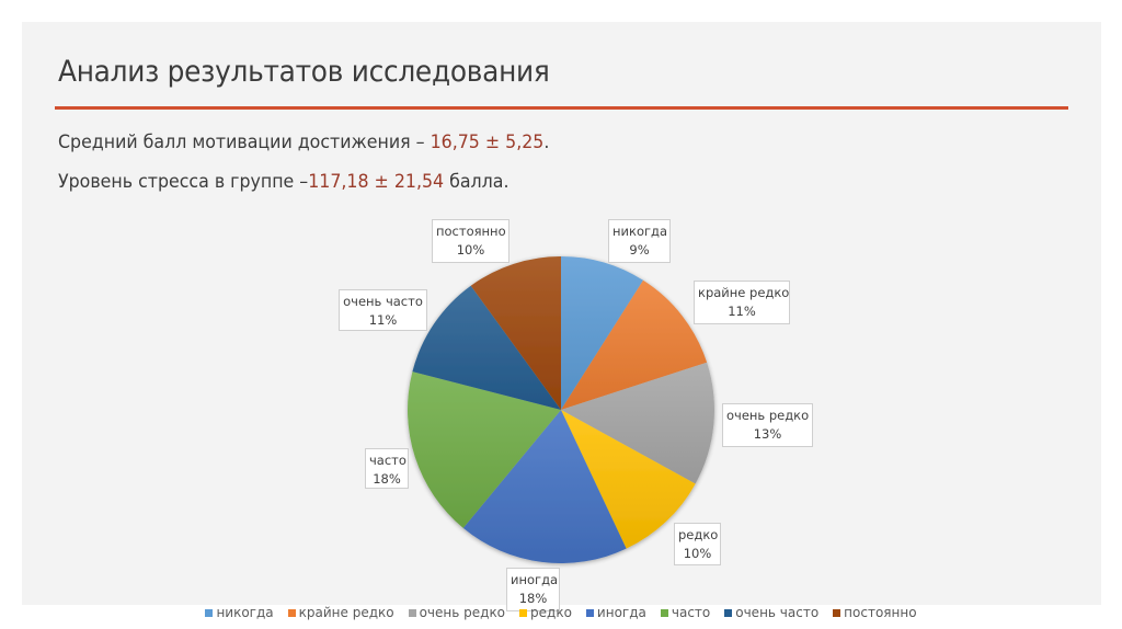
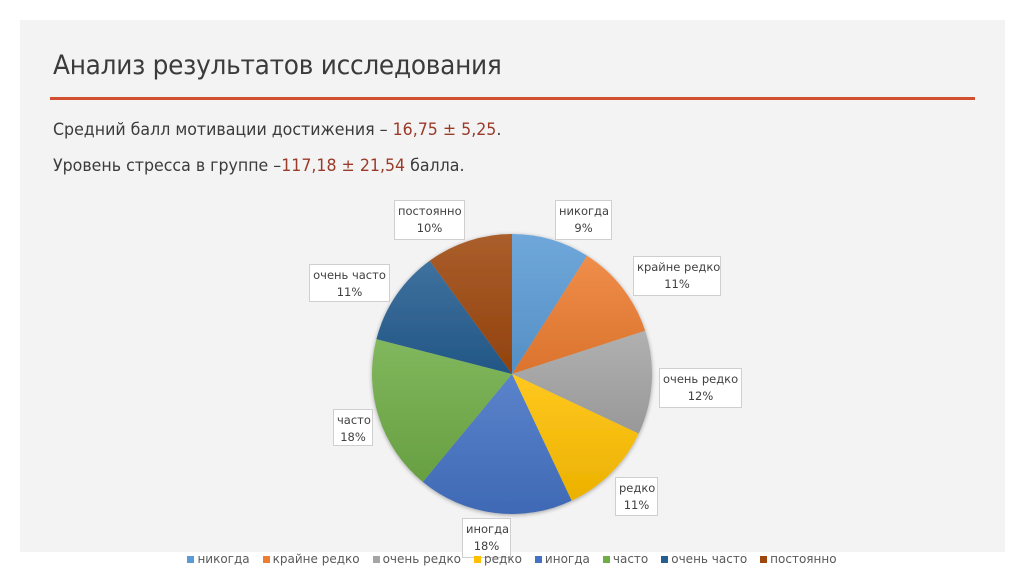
очень редко: 13% -> 12%
редко: 10% -> 11%
